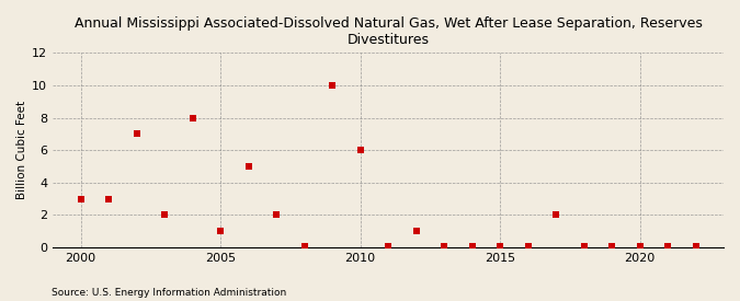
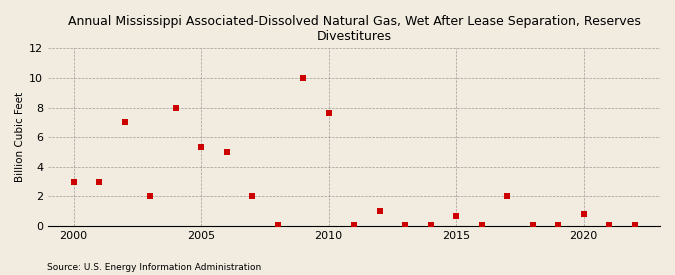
2005: 1.0 -> 5.3
2010: 6.0 -> 7.6
2015: 0.1 -> 0.7
2020: 0.1 -> 0.8
